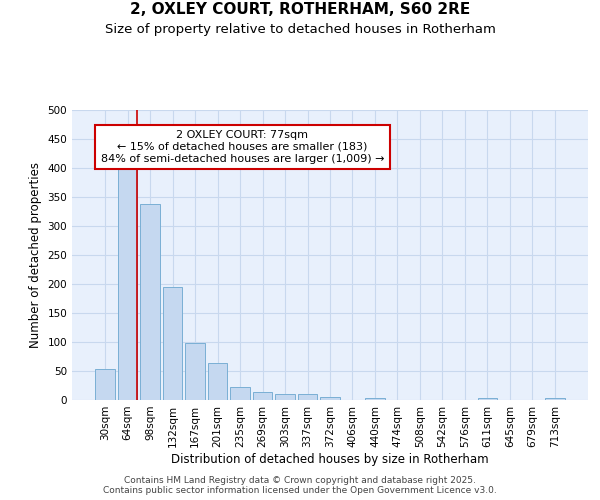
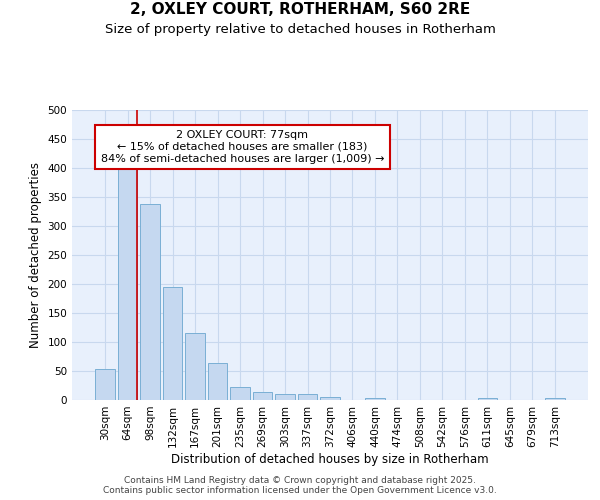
167sqm: 98 -> 116
